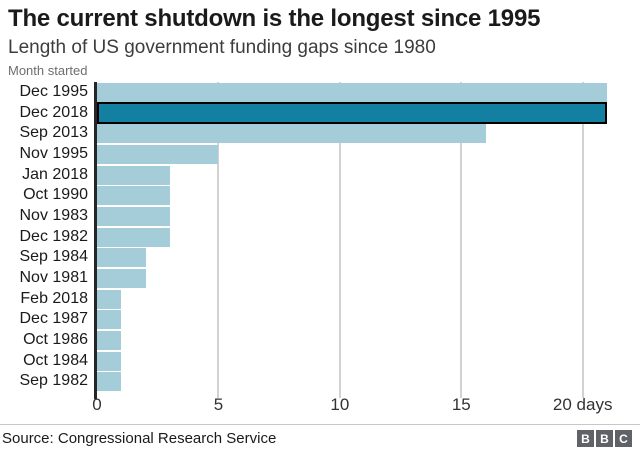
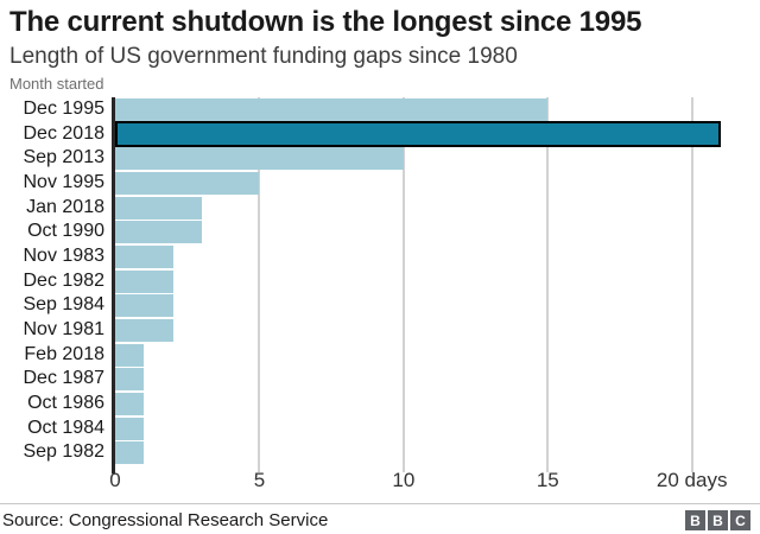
Dec 1995: 21 -> 15
Sep 2013: 16 -> 10
Nov 1983: 3 -> 2
Dec 1982: 3 -> 2
